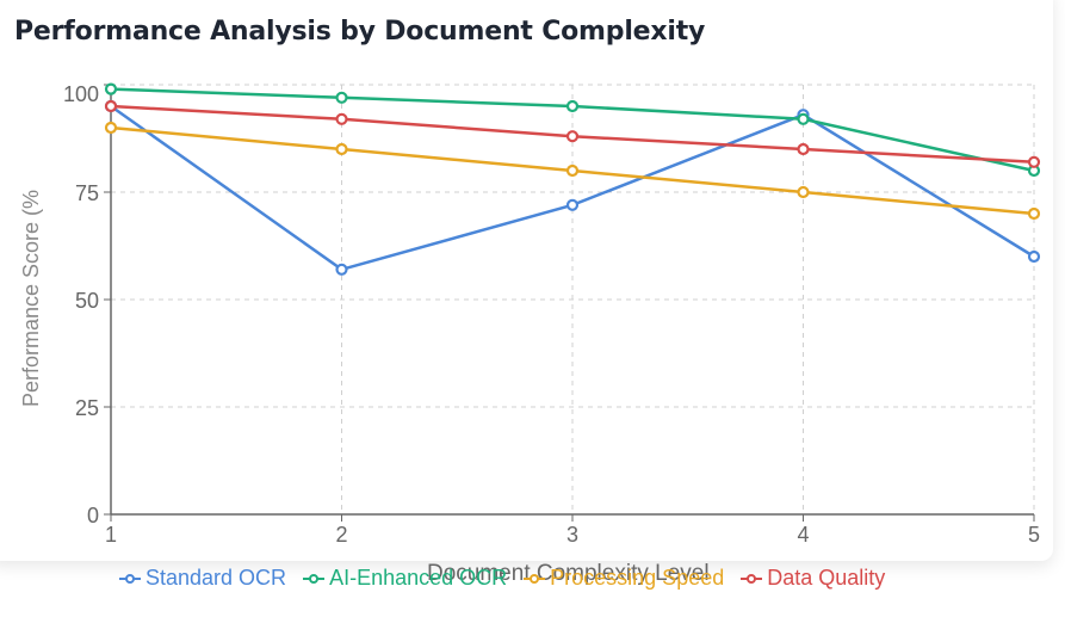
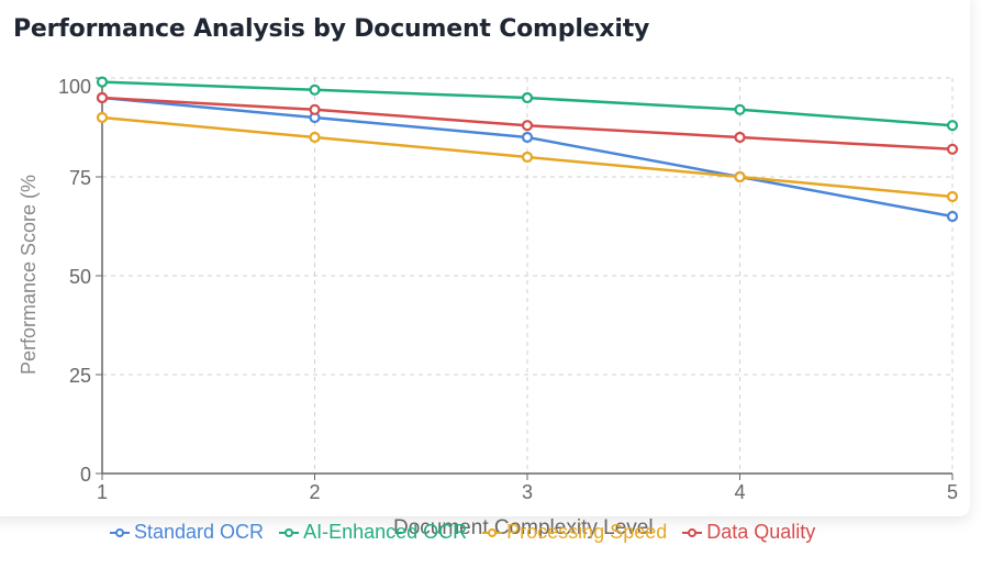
Standard OCR/2: 57 -> 90
Standard OCR/3: 72 -> 85
Standard OCR/4: 93 -> 75
Standard OCR/5: 60 -> 65
AI-Enhanced OCR/5: 80 -> 88
